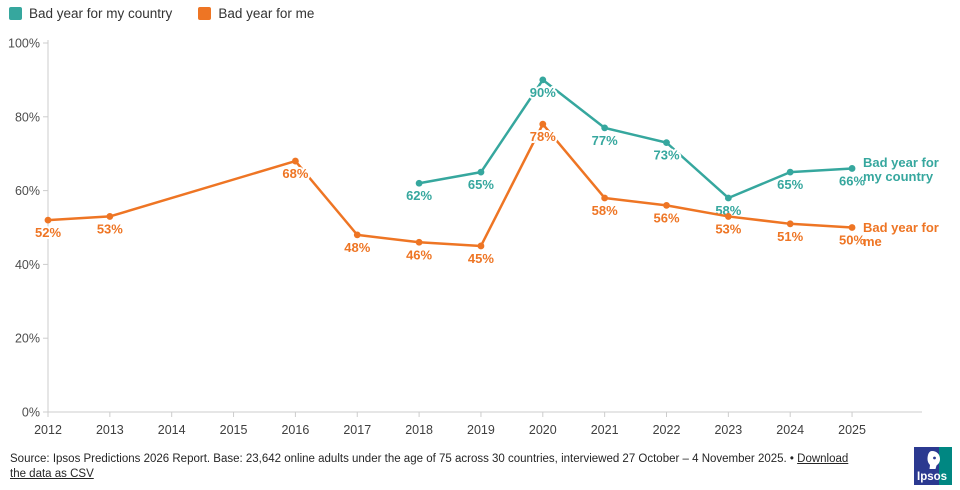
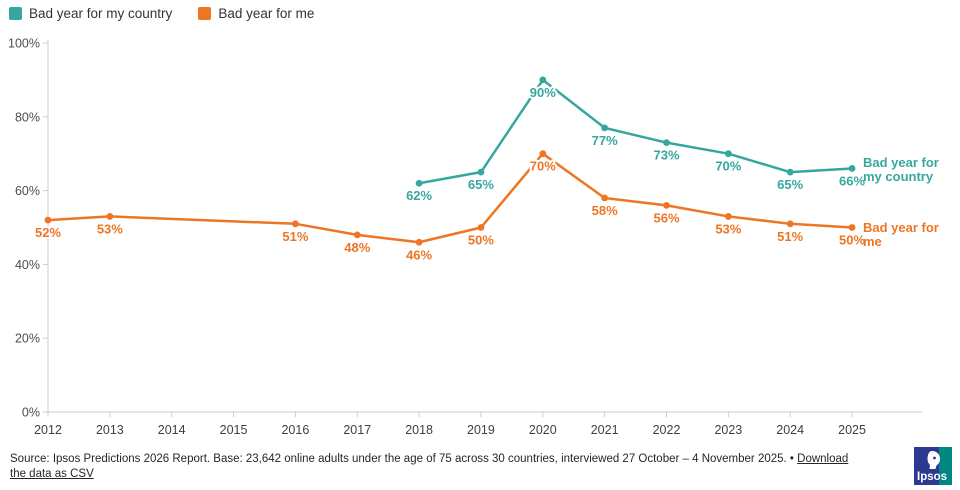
Bad year for me/2016: 68% -> 51%
Bad year for me/2019: 45% -> 50%
Bad year for me/2020: 78% -> 70%
Bad year for my country/2023: 58% -> 70%
